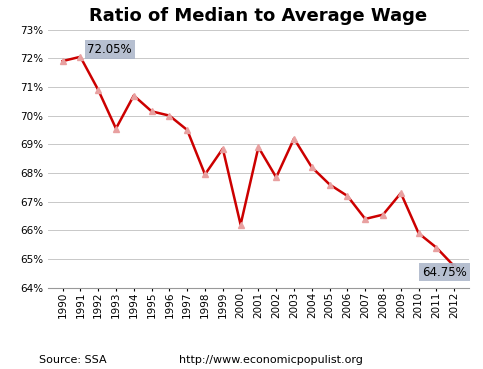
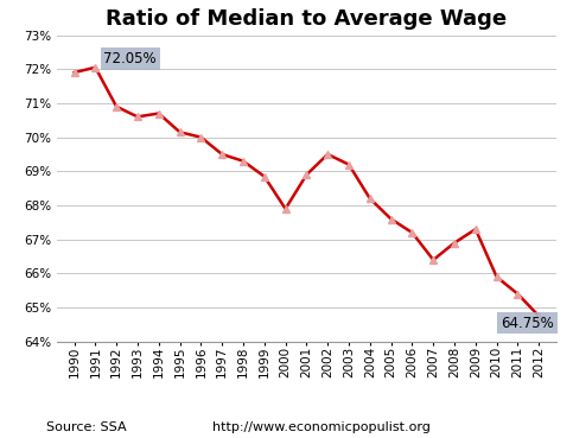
1993: 69.55% -> 70.60%
1998: 67.95% -> 69.30%
2000: 66.20% -> 67.90%
2002: 67.85% -> 69.50%
2008: 66.55% -> 66.90%
